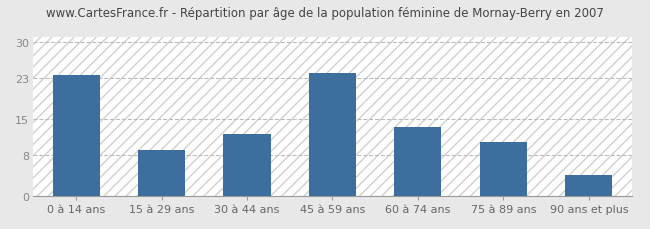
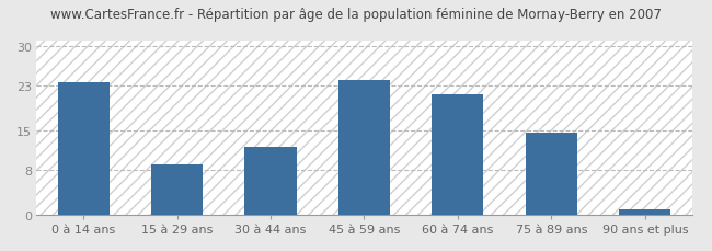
60 à 74 ans: 13.4 -> 21.5
75 à 89 ans: 10.4 -> 14.5
90 ans et plus: 4.0 -> 1.0
